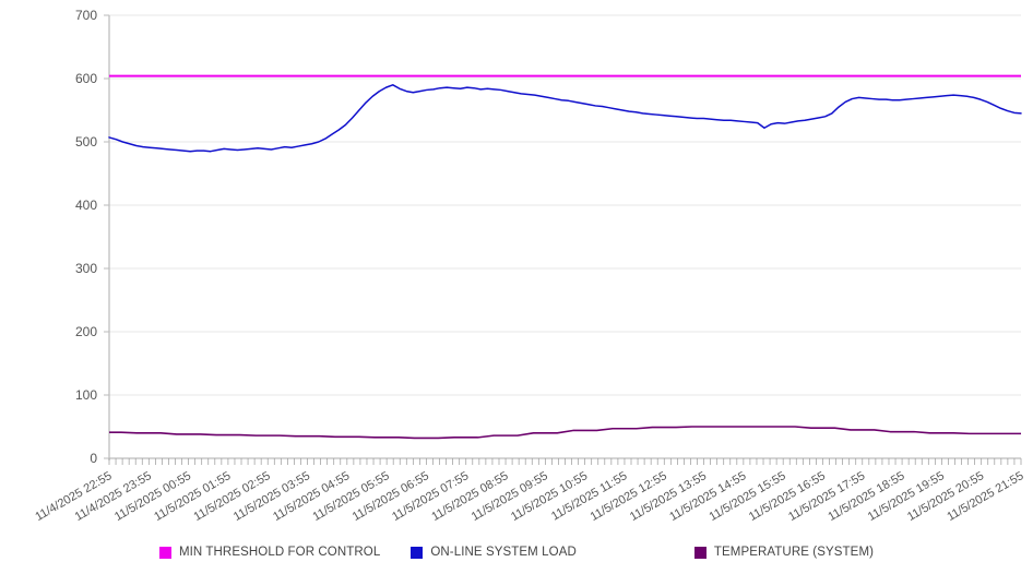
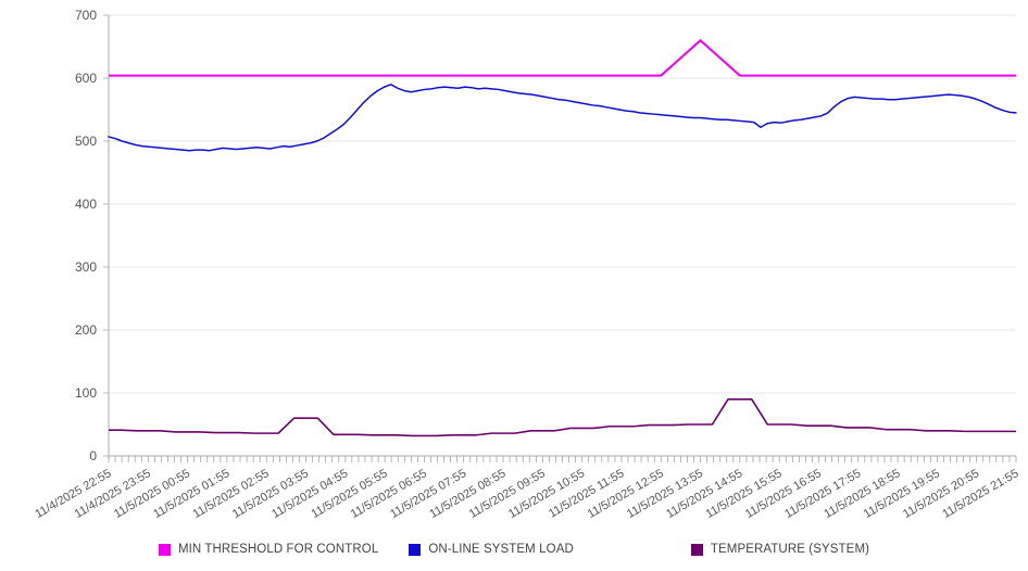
TEMPERATURE (SYSTEM)/11/5/2025 03:55: 40 -> 60
MIN THRESHOLD FOR CONTROL/11/5/2025 13:55: 600 -> 660
TEMPERATURE (SYSTEM)/11/5/2025 14:55: 50 -> 90
